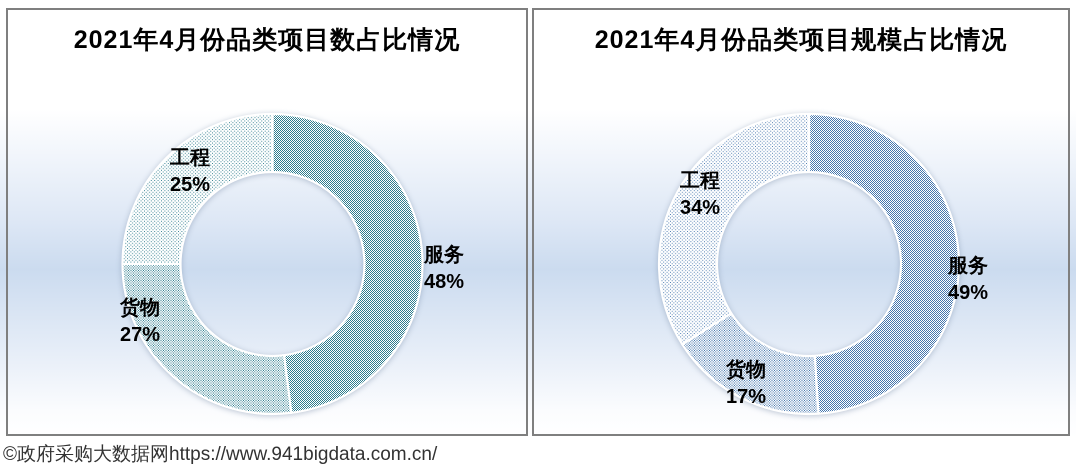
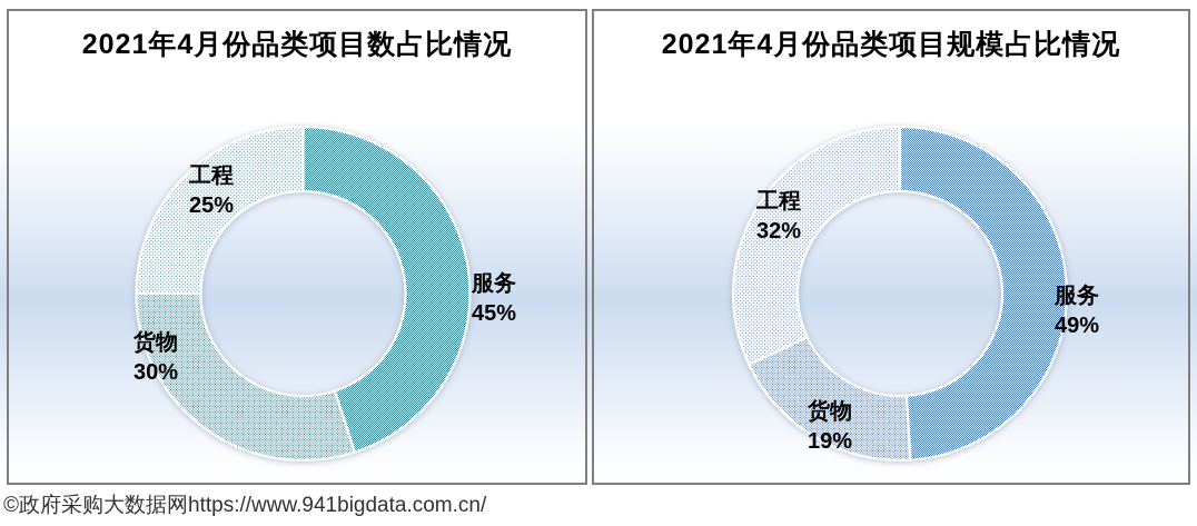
2021年4月份品类项目数占比情况/服务: 48% -> 45%
2021年4月份品类项目数占比情况/货物: 27% -> 30%
2021年4月份品类项目规模占比情况/货物: 17% -> 19%
2021年4月份品类项目规模占比情况/工程: 34% -> 32%
